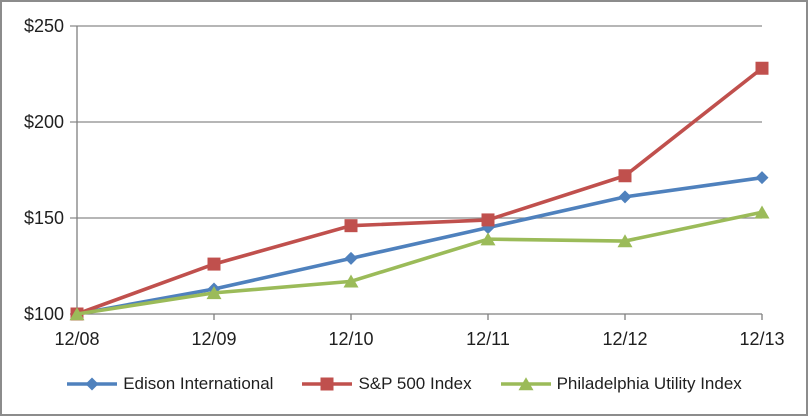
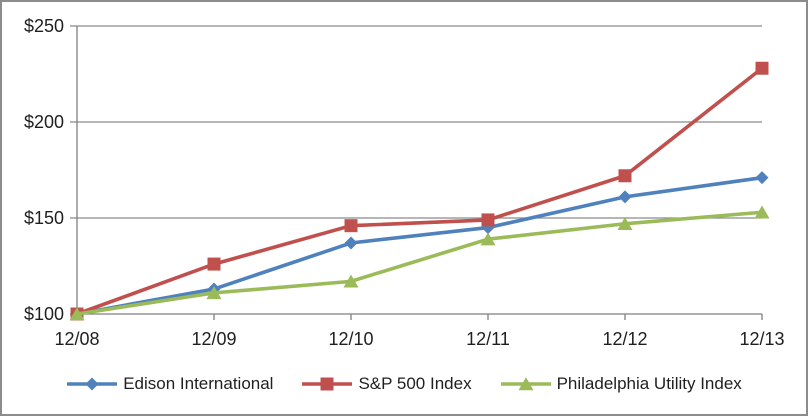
Edison International/12/10: $129 -> $137
Philadelphia Utility Index/12/12: $138 -> $147
